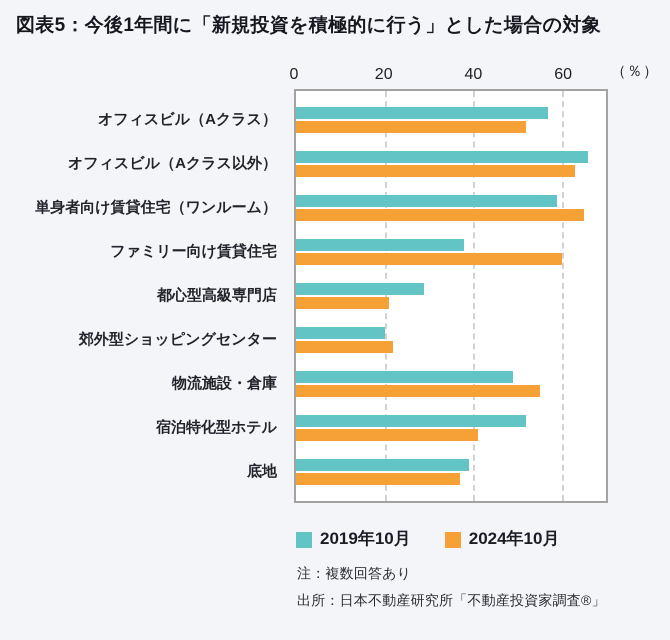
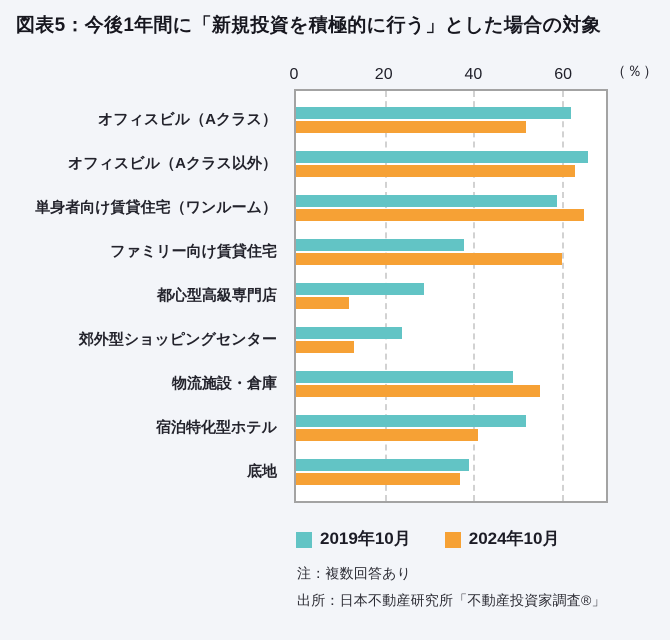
2019年10月/オフィスビル（Aクラス）: 57 -> 62
2024年10月/都心型高級専門店: 21 -> 12
2019年10月/郊外型ショッピングセンター: 20 -> 24
2024年10月/郊外型ショッピングセンター: 22 -> 13
